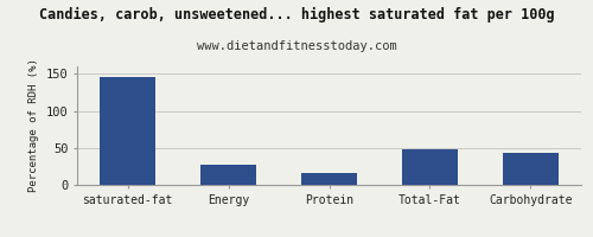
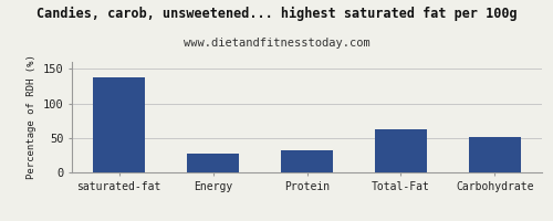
saturated-fat: 146 -> 138
Protein: 16 -> 32
Total-Fat: 48 -> 62
Carbohydrate: 44 -> 52
